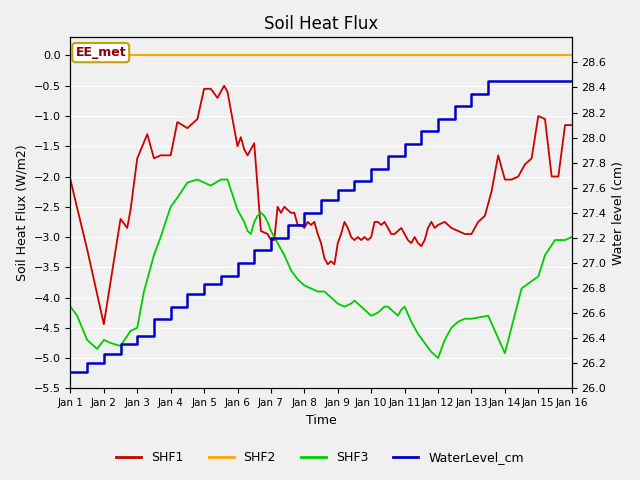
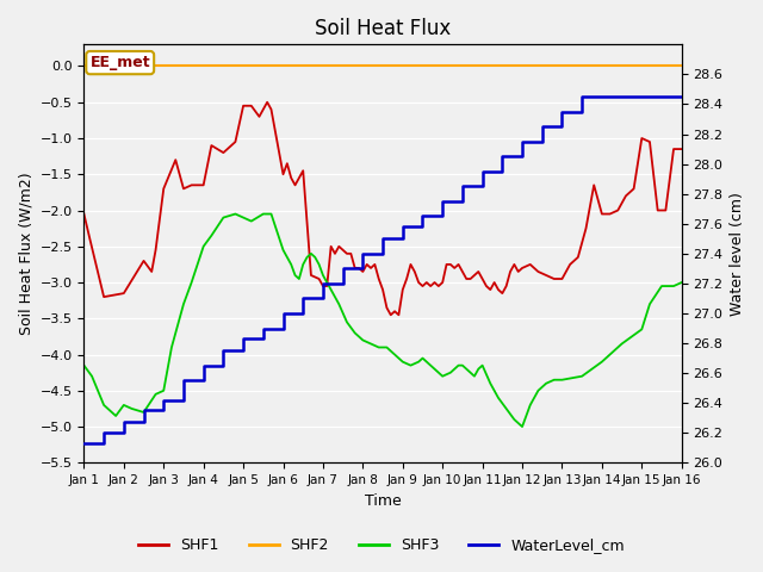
SHF1/Jan 2: -4.44 -> -3.15
SHF3/Jan 14: -4.92 -> -4.10
